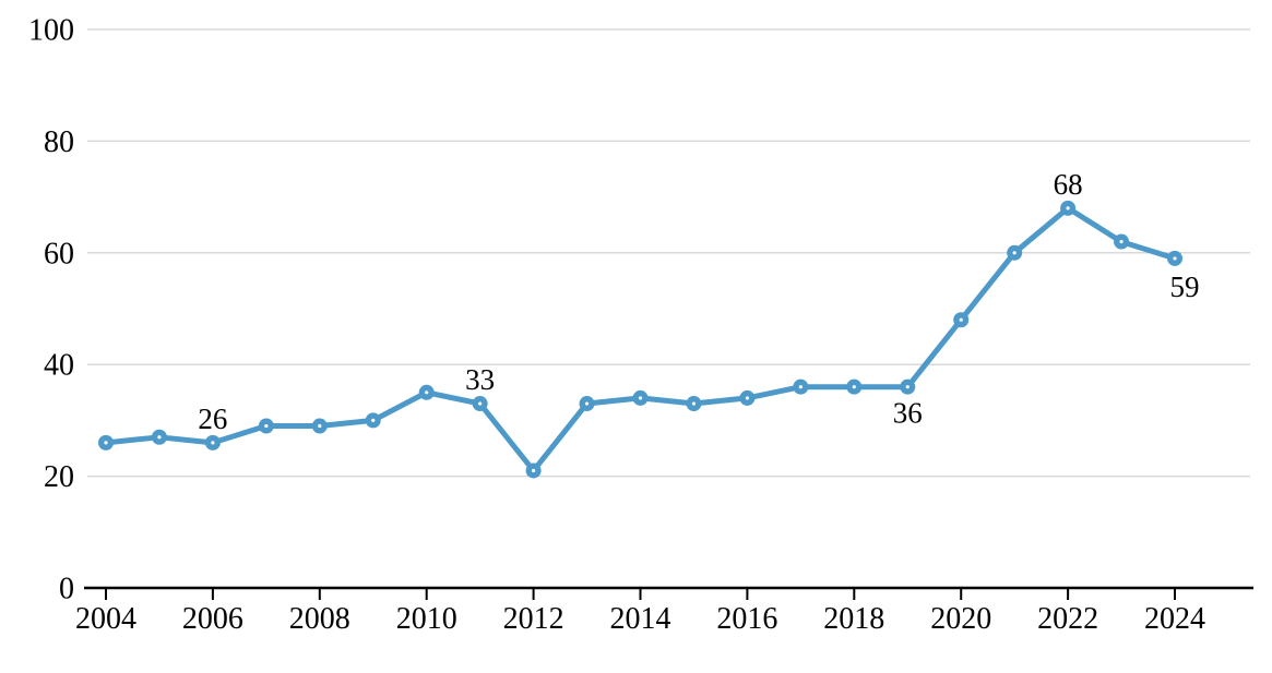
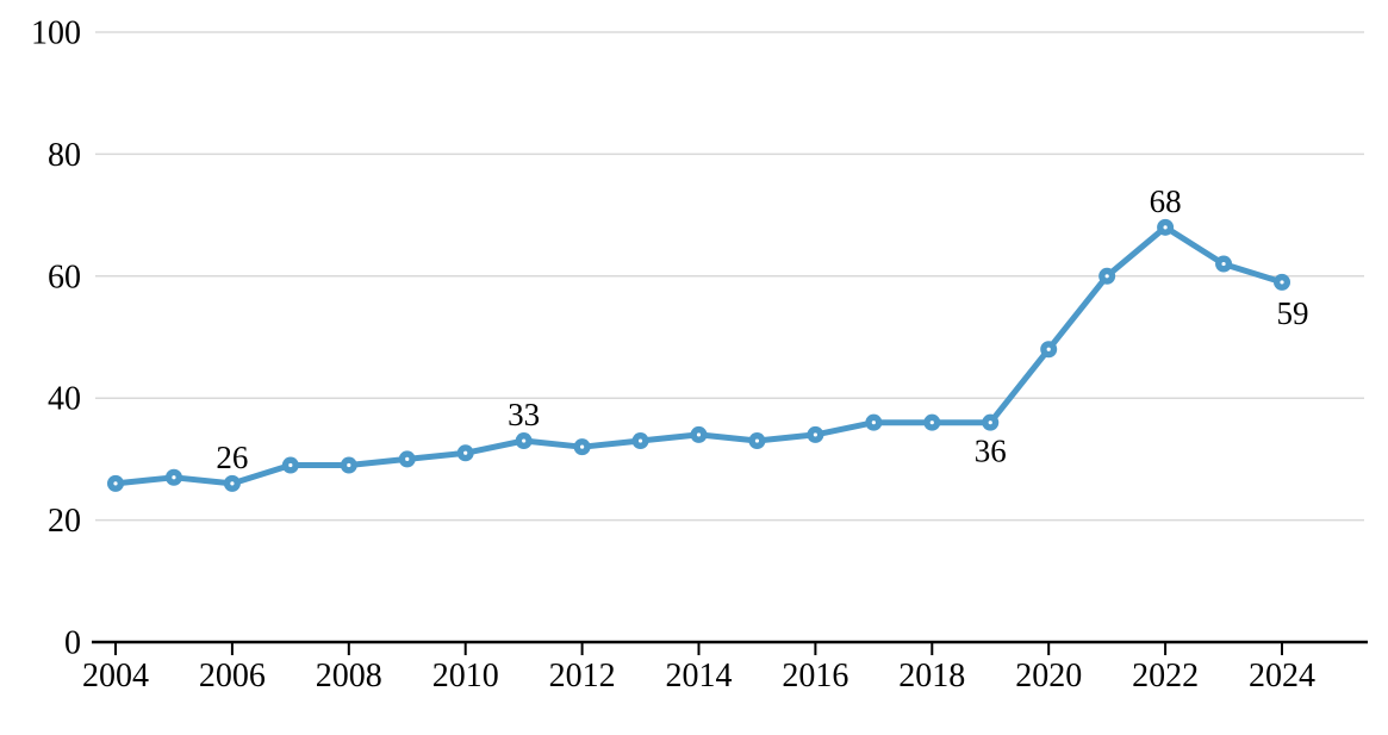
2010: 35 -> 31
2012: 21 -> 32
